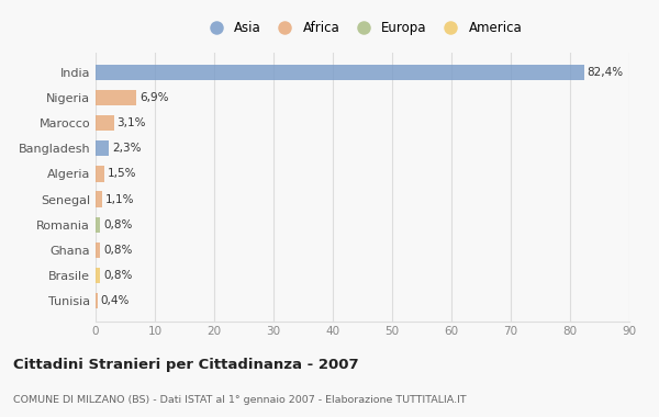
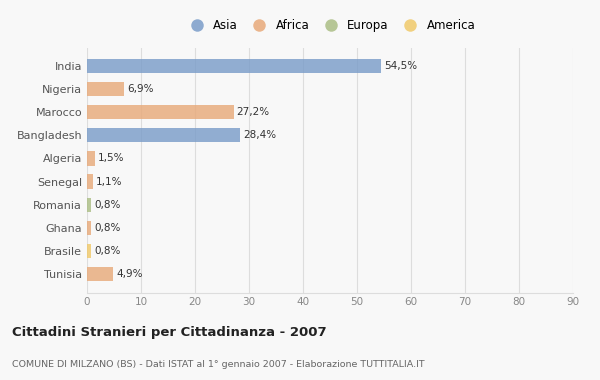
India: 82,4% -> 54,5%
Marocco: 3,1% -> 27,2%
Bangladesh: 2,3% -> 28,4%
Tunisia: 0,4% -> 4,9%
